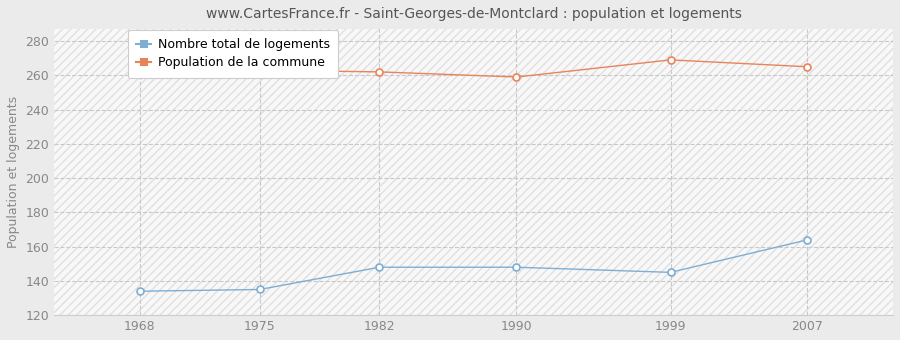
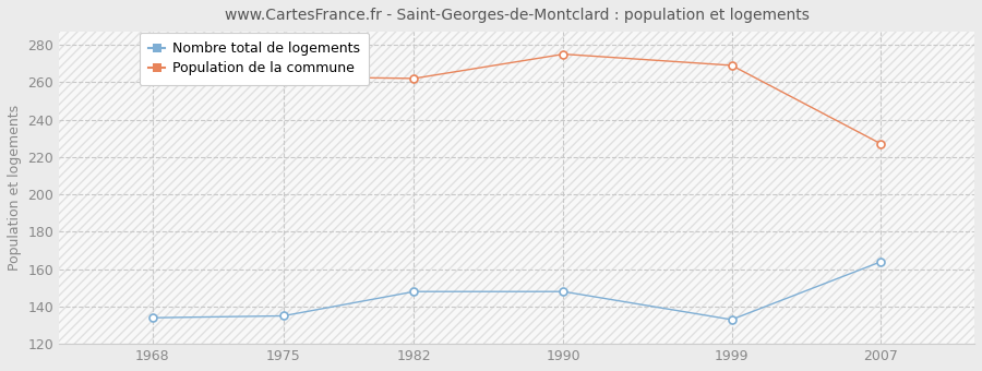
Population de la commune/1990: 259 -> 275
Nombre total de logements/1999: 145 -> 133
Population de la commune/2007: 265 -> 227
